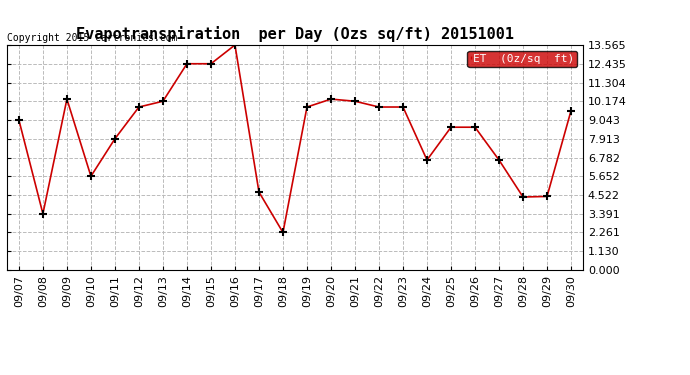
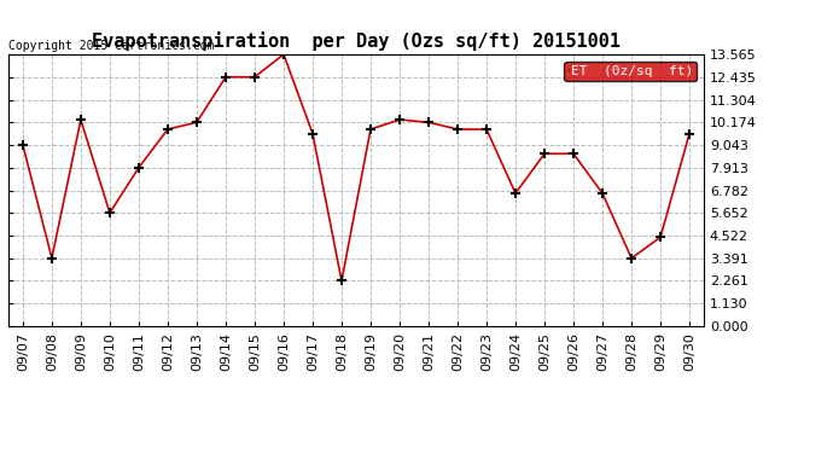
09/17: 4.7 -> 9.6
09/28: 4.4 -> 3.4
